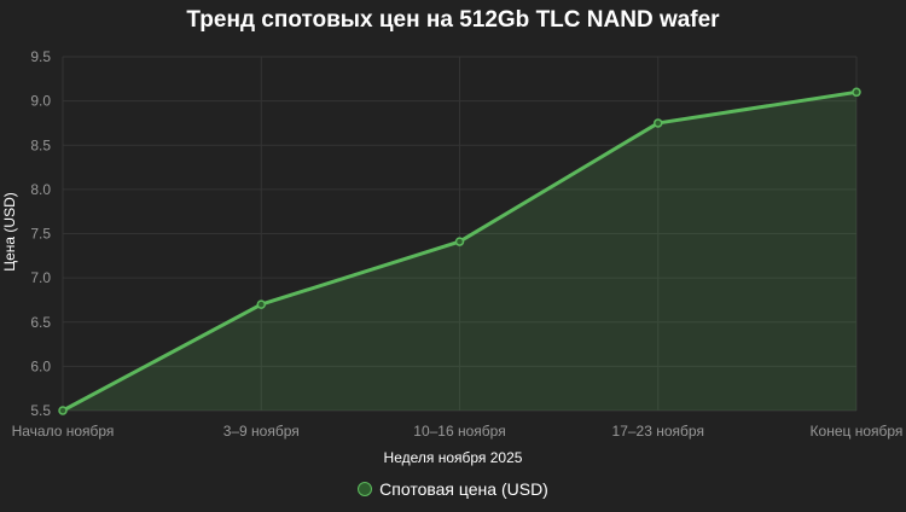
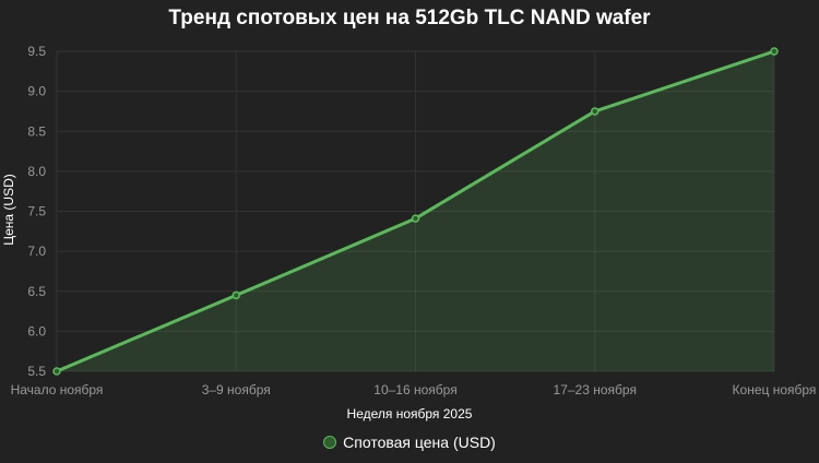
3–9 ноября: 6.7 -> 6.5
Конец ноября: 9.1 -> 9.5
